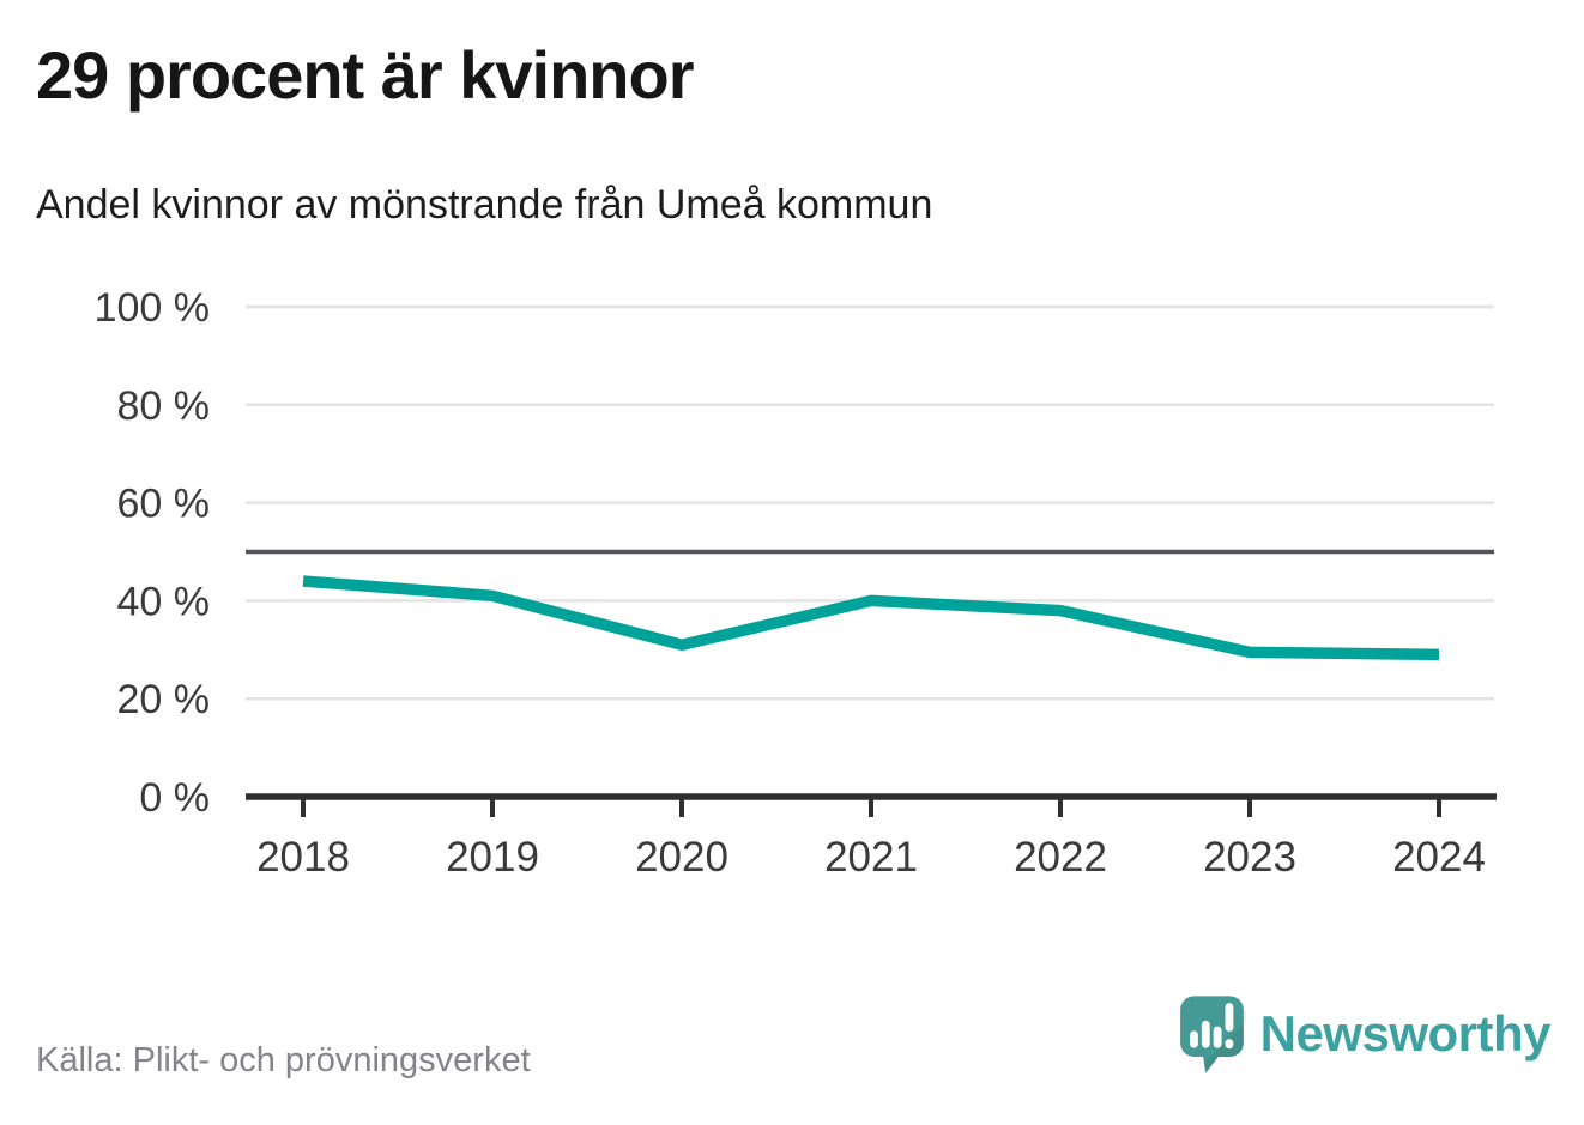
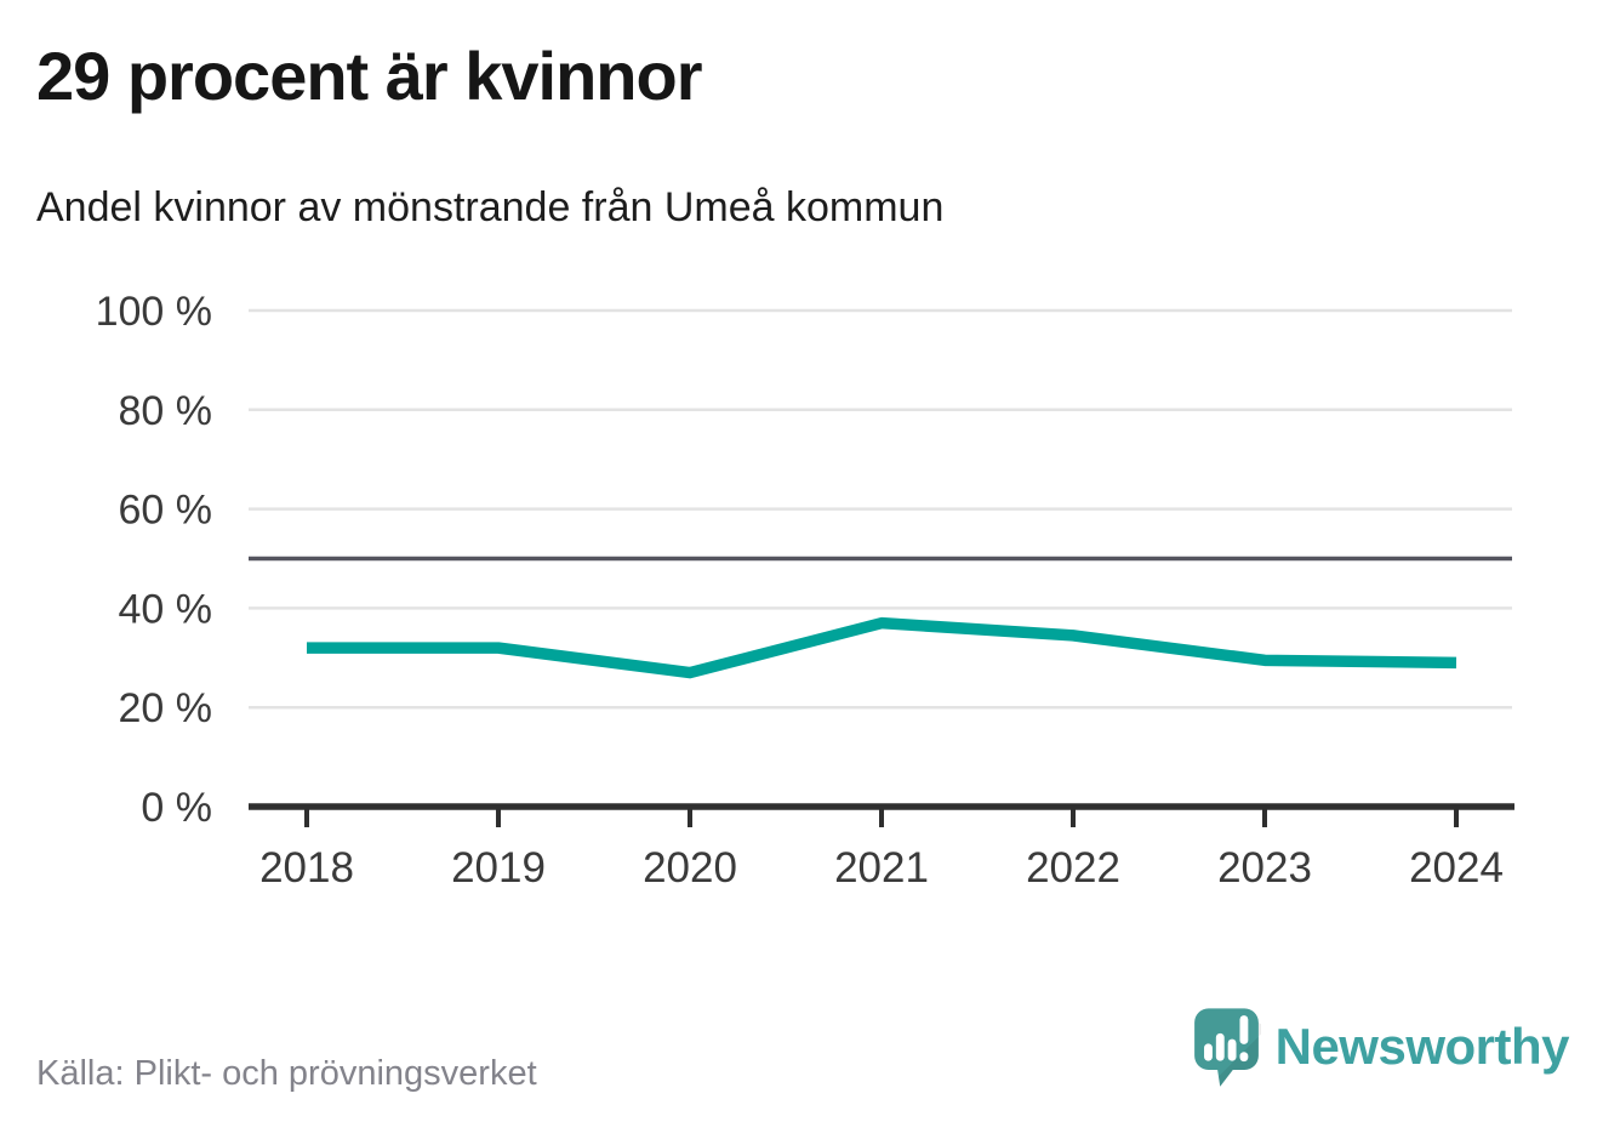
2018: 44% -> 32%
2019: 41% -> 32%
2020: 31% -> 27%
2021: 40% -> 37%
2022: 38% -> 34%
